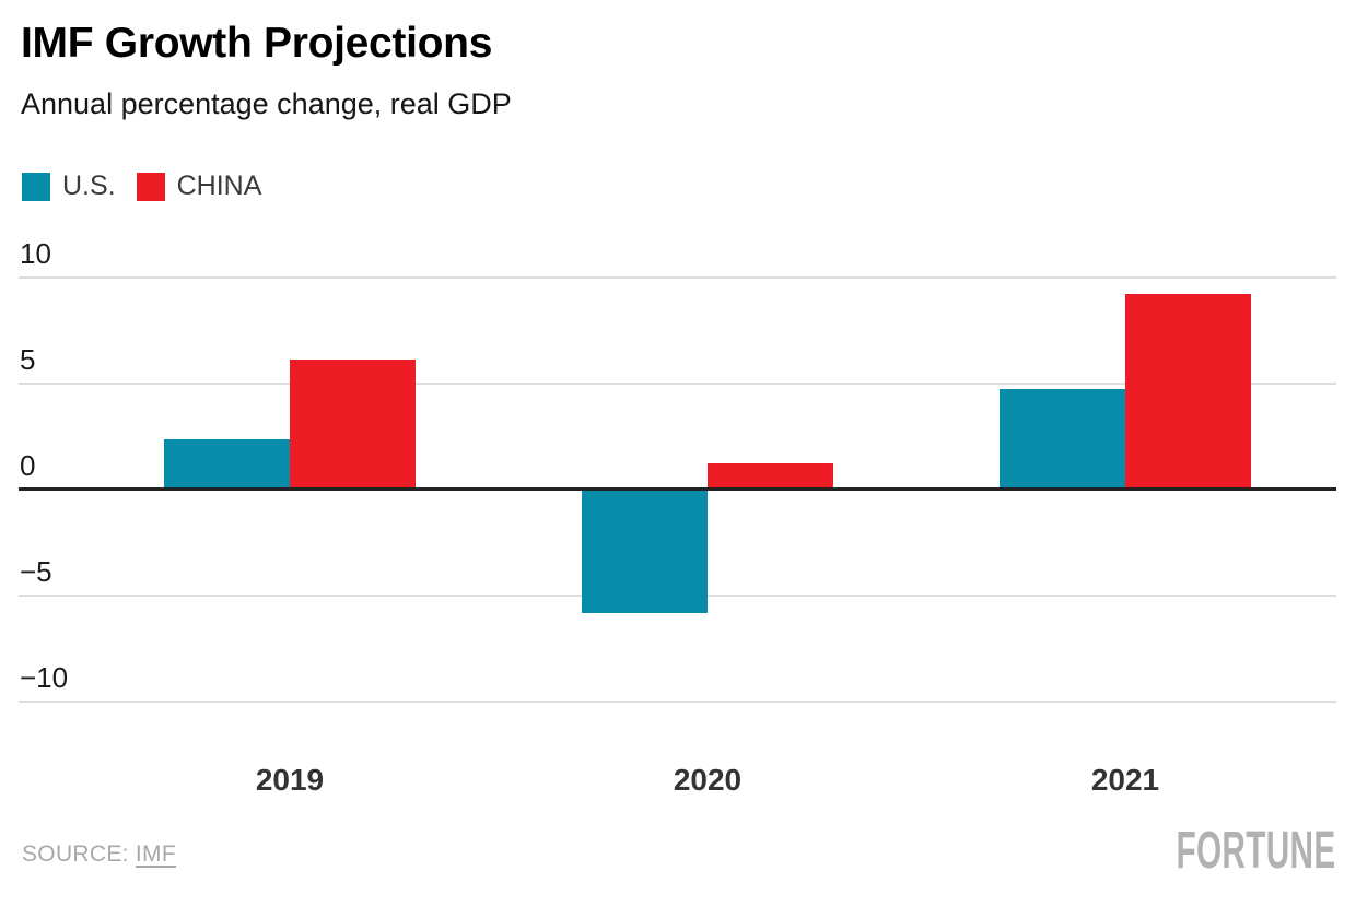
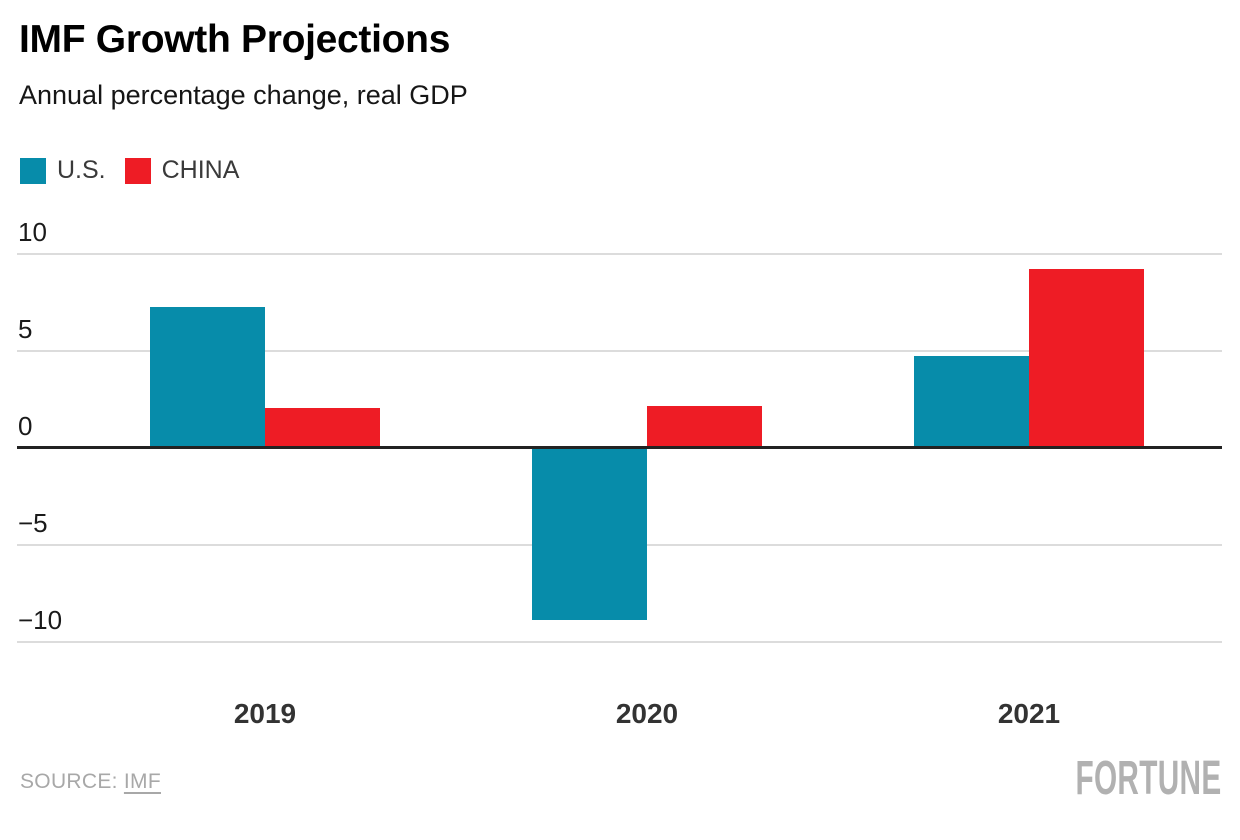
U.S./2019: 2.3 -> 7.2
CHINA/2019: 6.1 -> 2.0
U.S./2020: -5.9 -> -8.9
CHINA/2020: 1.2 -> 2.1
